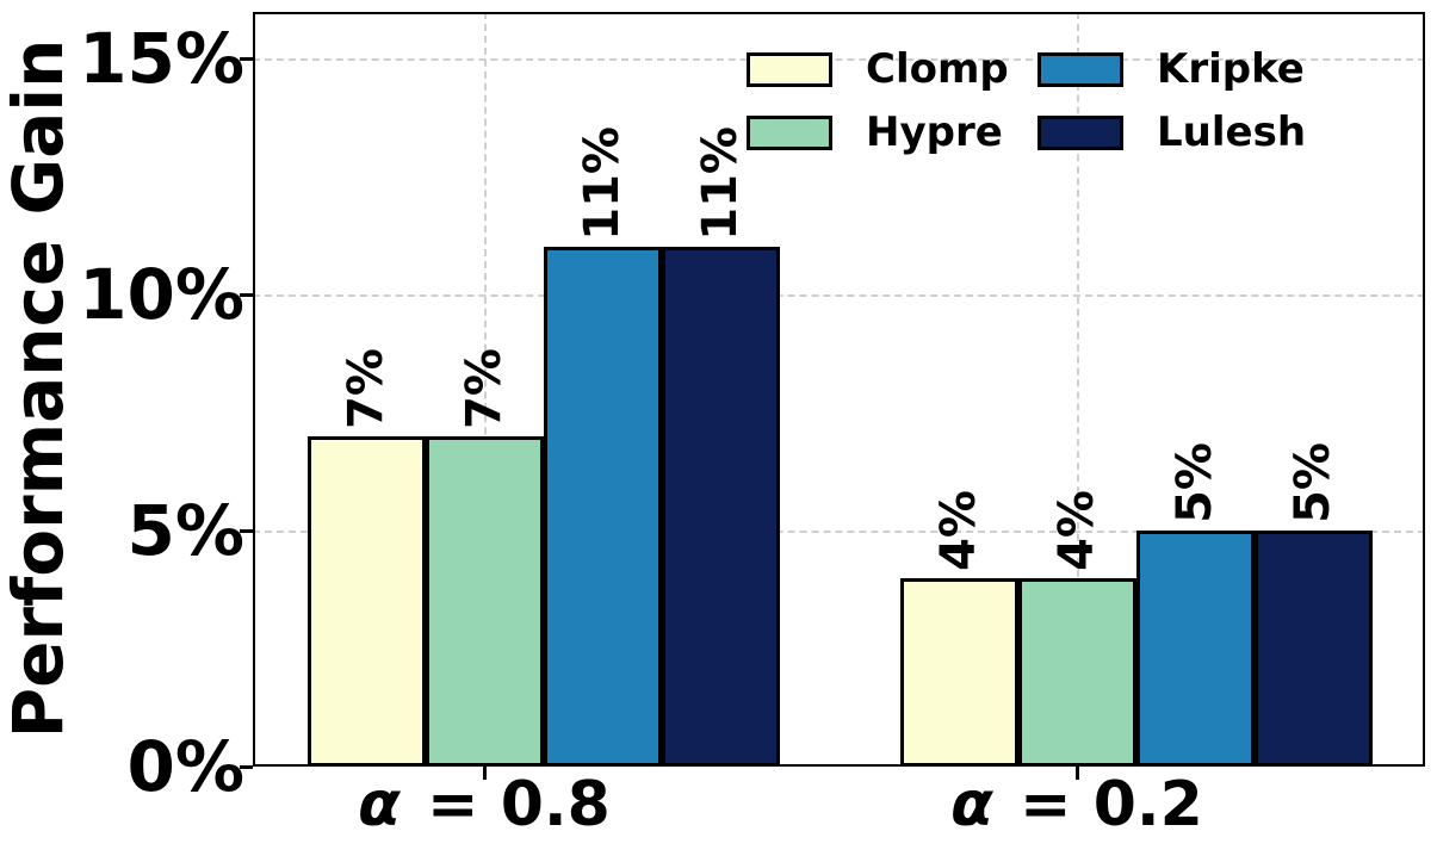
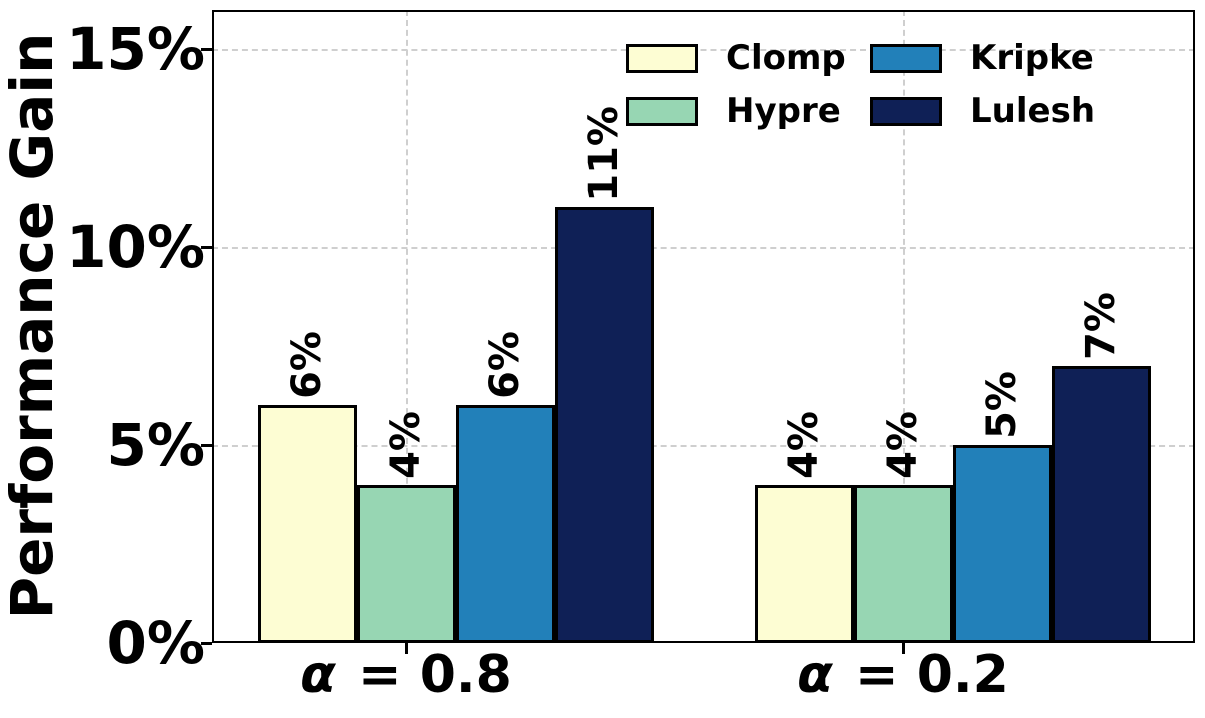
Clomp/α = 0.8: 7% -> 6%
Hypre/α = 0.8: 7% -> 4%
Kripke/α = 0.8: 11% -> 6%
Lulesh/α = 0.2: 5% -> 7%
